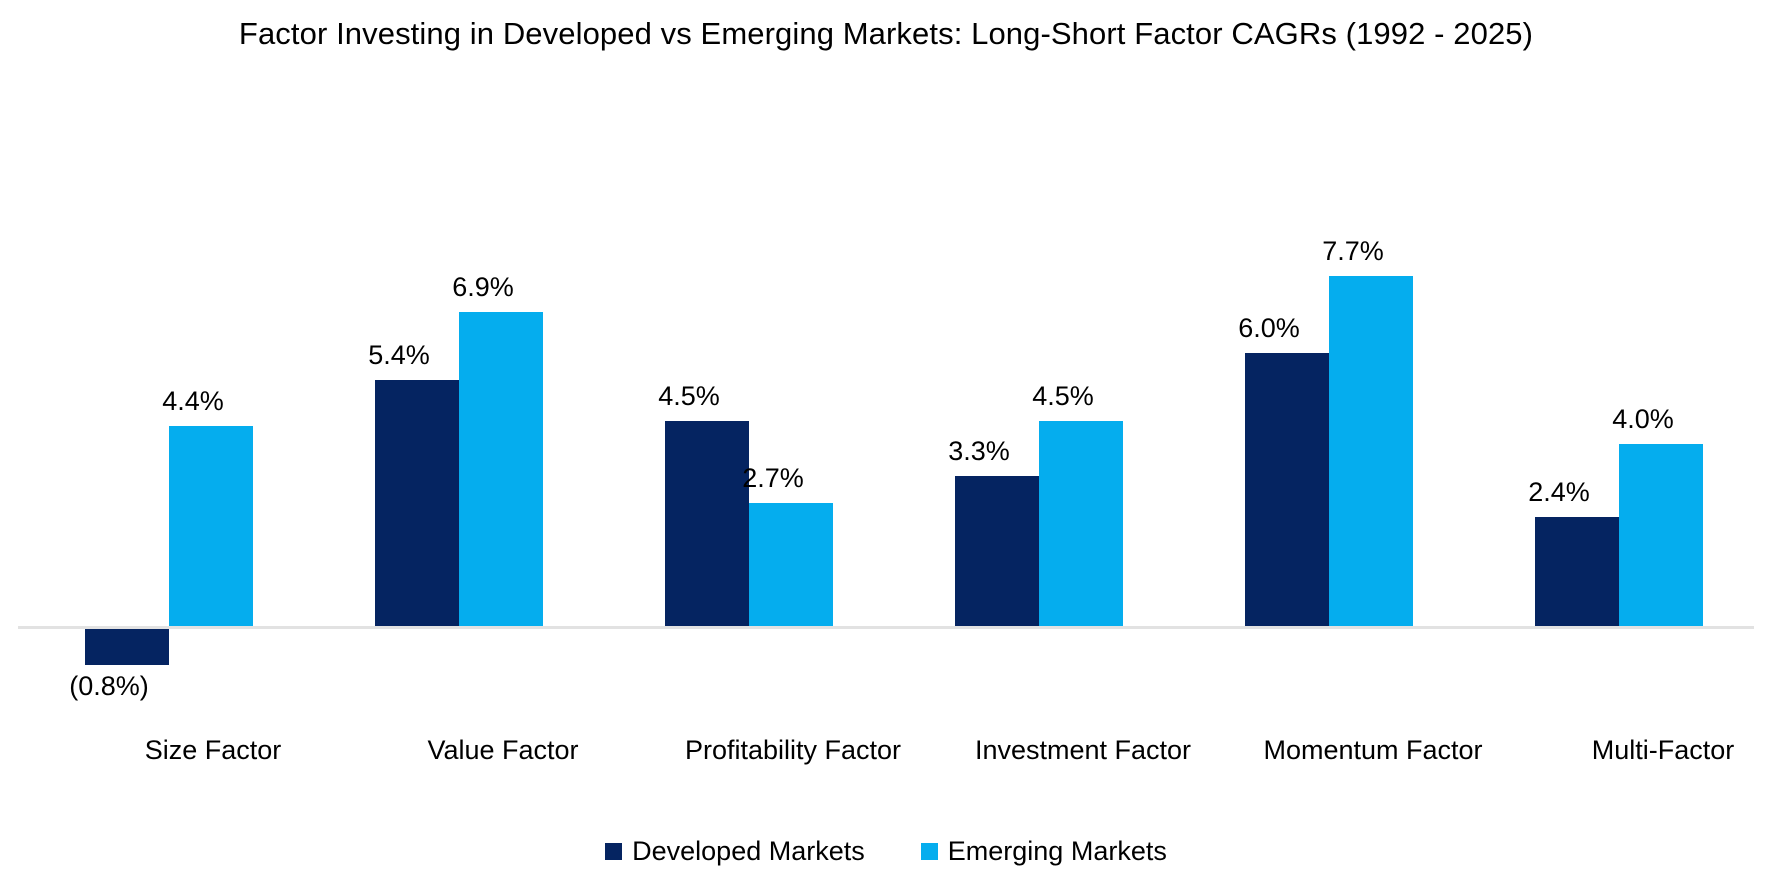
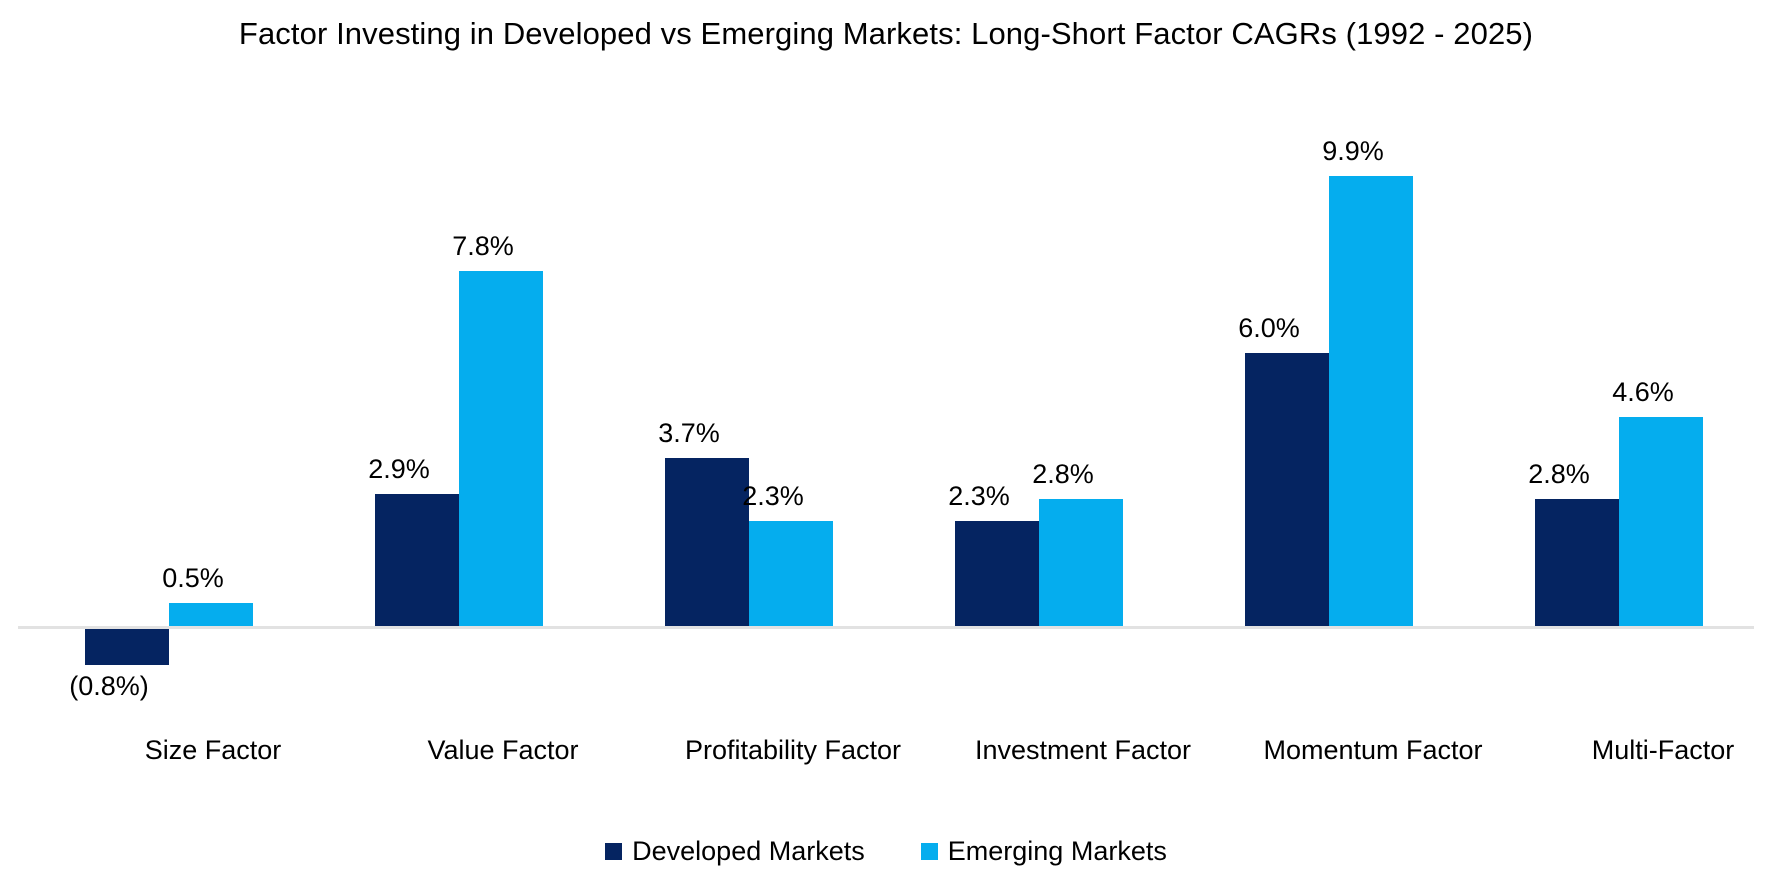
Emerging Markets/Size Factor: 4.4% -> 0.5%
Developed Markets/Value Factor: 5.4% -> 2.9%
Emerging Markets/Value Factor: 6.9% -> 7.8%
Developed Markets/Profitability Factor: 4.5% -> 3.7%
Emerging Markets/Profitability Factor: 2.7% -> 2.3%
Developed Markets/Investment Factor: 3.3% -> 2.3%
Emerging Markets/Investment Factor: 4.5% -> 2.8%
Emerging Markets/Momentum Factor: 7.7% -> 9.9%
Developed Markets/Multi-Factor: 2.4% -> 2.8%
Emerging Markets/Multi-Factor: 4.0% -> 4.6%
